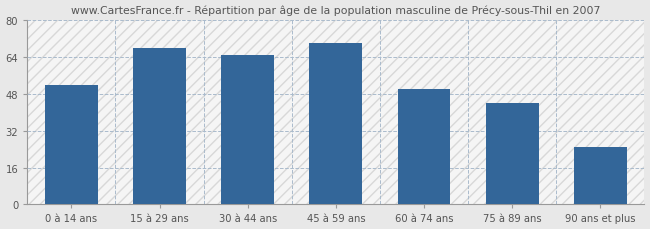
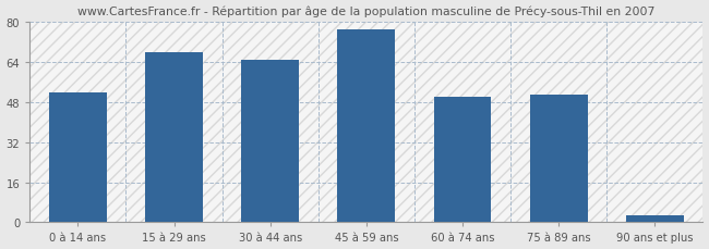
45 à 59 ans: 70 -> 77
75 à 89 ans: 44 -> 51
90 ans et plus: 25 -> 3
